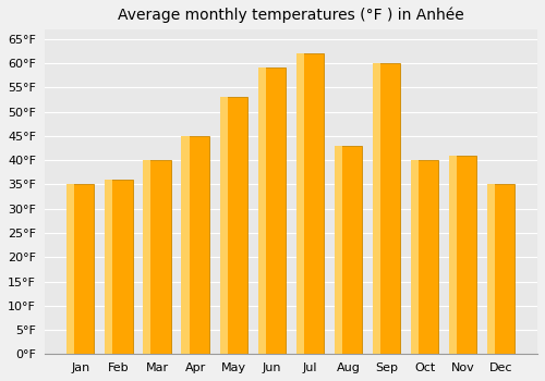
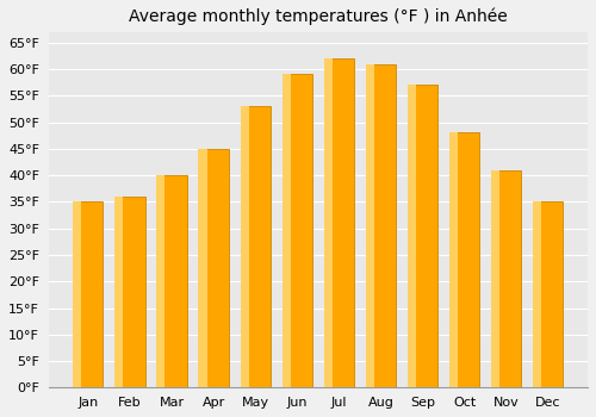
Aug: 43°F -> 61°F
Sep: 60°F -> 57°F
Oct: 40°F -> 48°F
